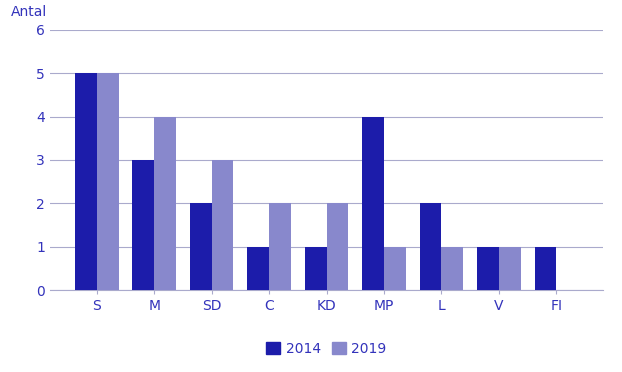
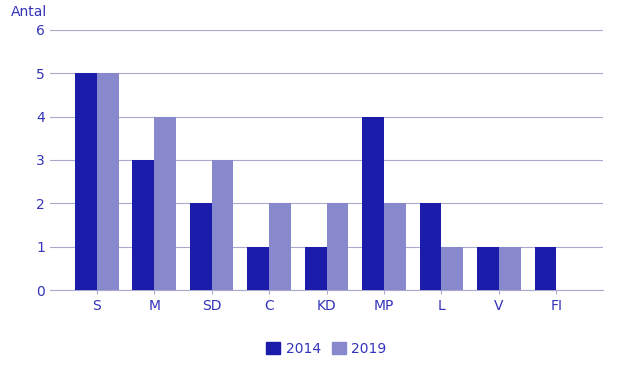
2019/MP: 1 -> 2
